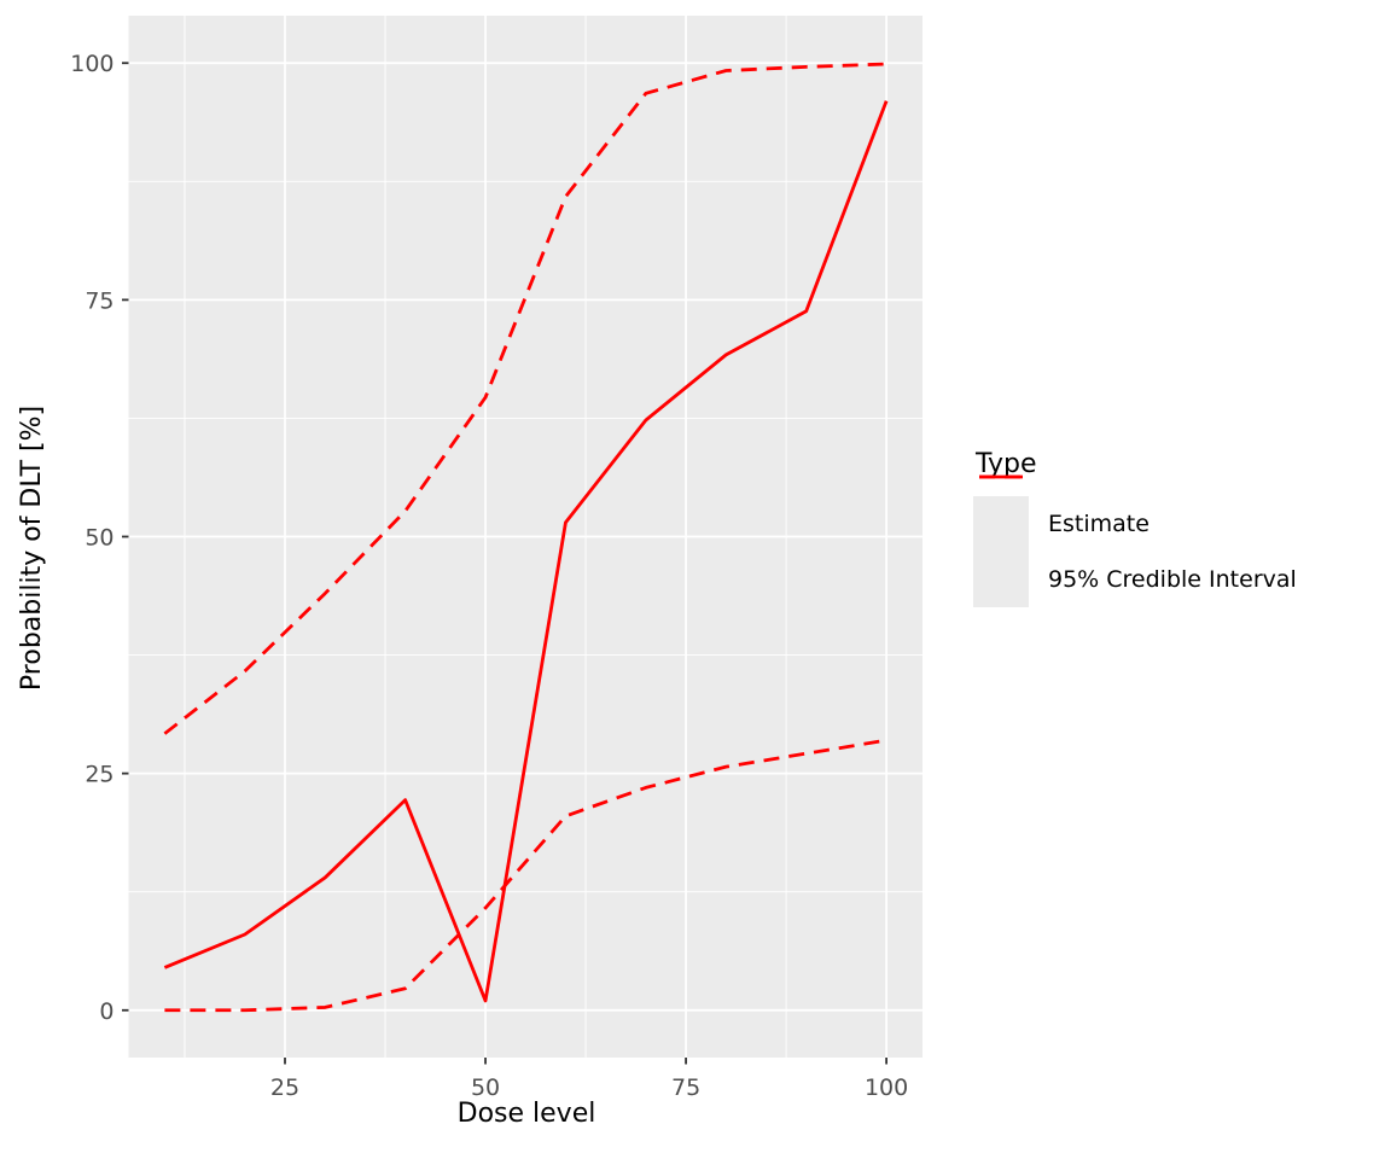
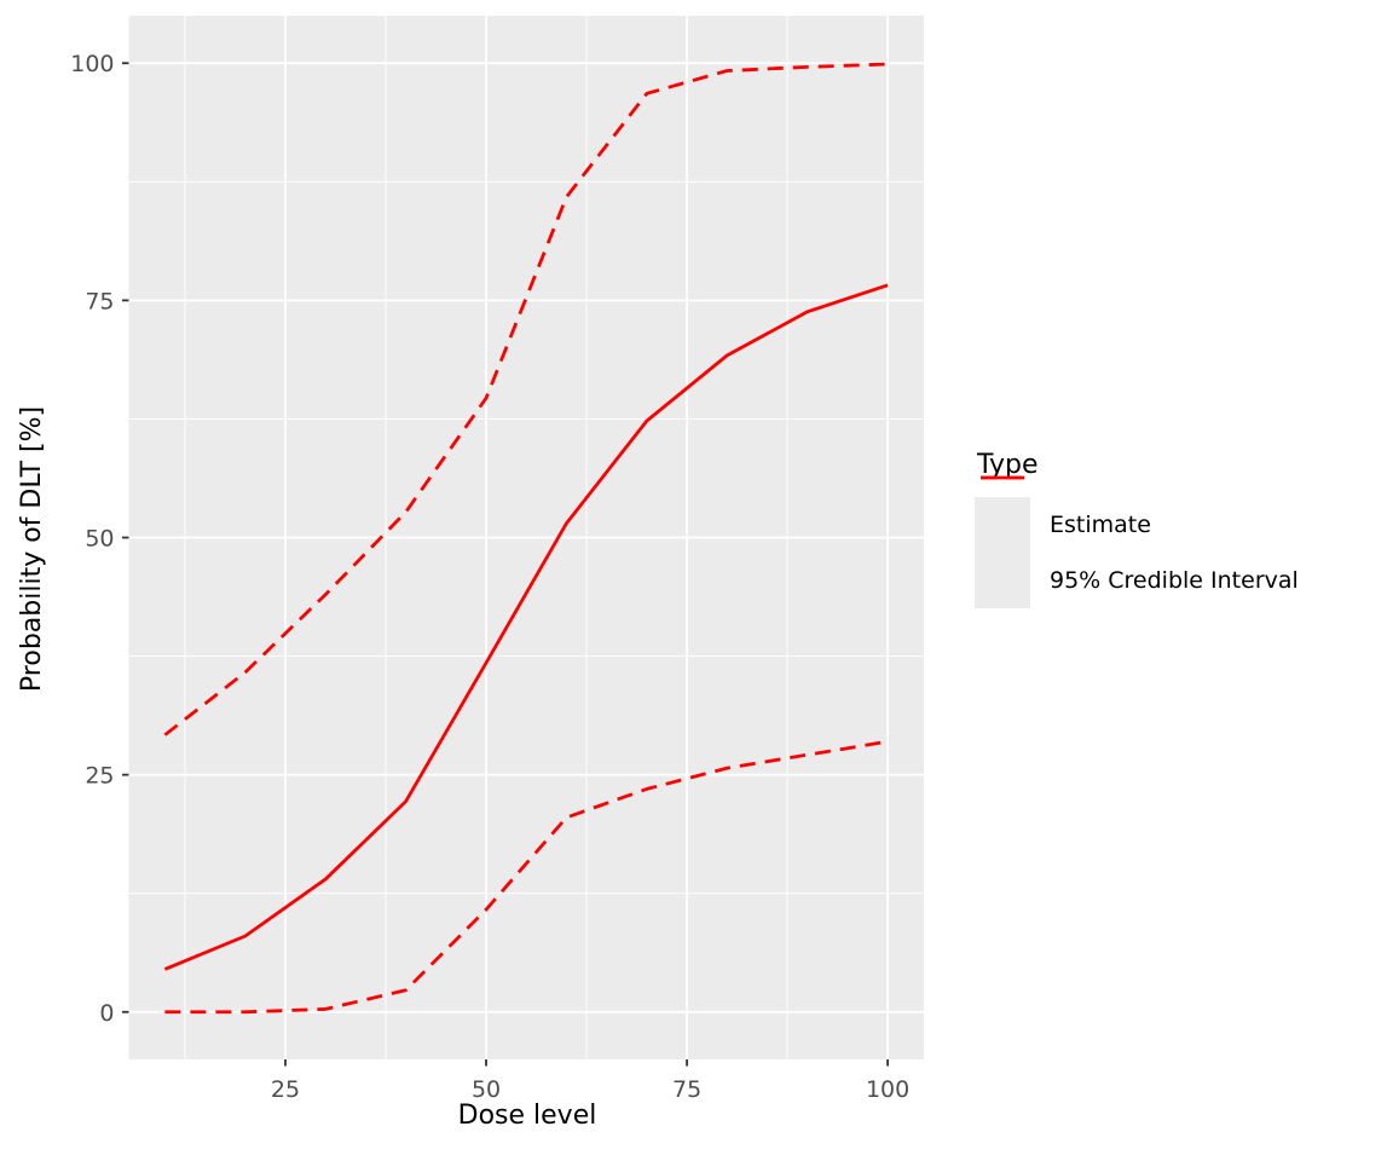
Estimate/50: 1 -> 37
Estimate/100: 96 -> 77
